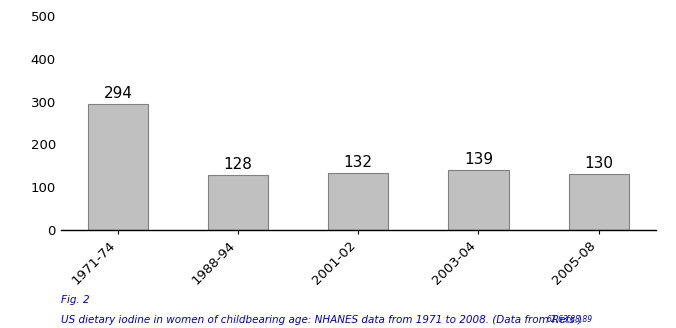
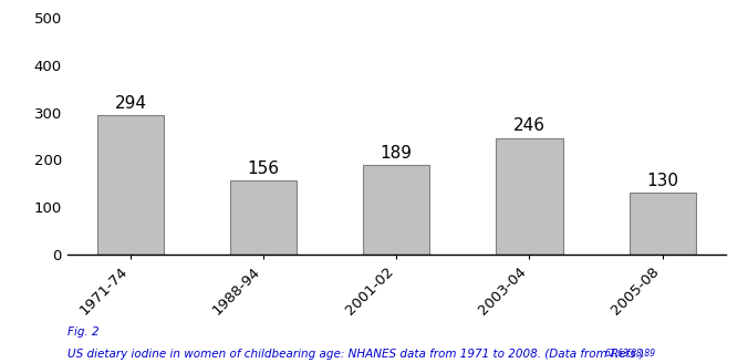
1988-94: 128 -> 156
2001-02: 132 -> 189
2003-04: 139 -> 246
